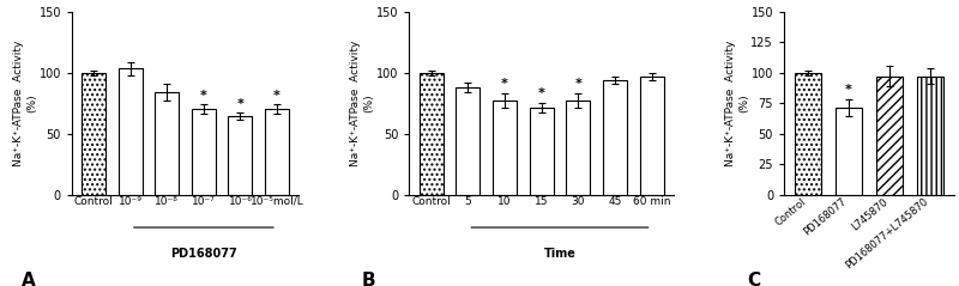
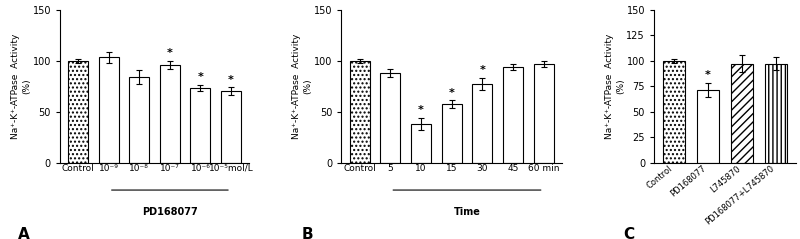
10⁻⁷: 70 -> 96
10⁻⁶: 64 -> 73
10: 77 -> 38
15: 71 -> 57
